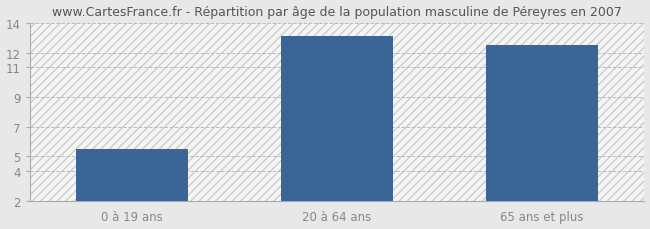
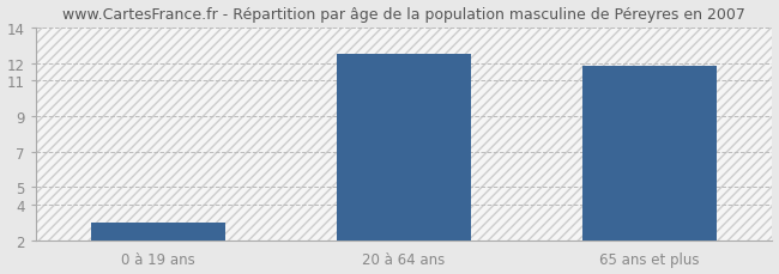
0 à 19 ans: 5.5 -> 3.0
20 à 64 ans: 13.1 -> 12.5
65 ans et plus: 12.5 -> 11.8
